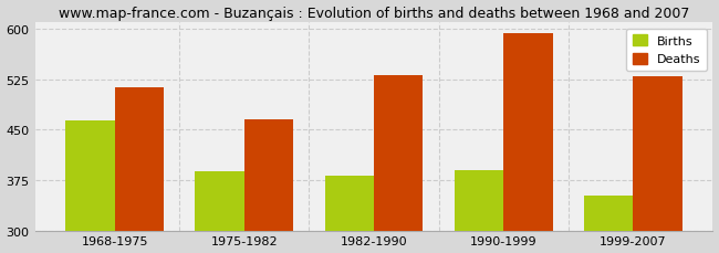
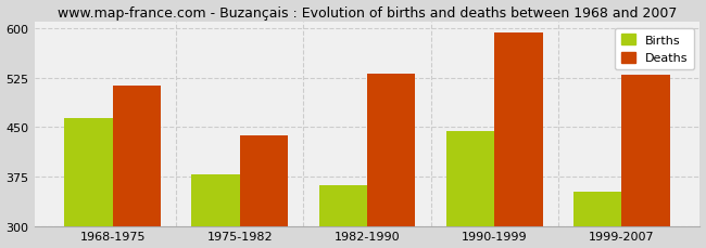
Births/1975-1982: 388 -> 378
Deaths/1975-1982: 465 -> 438
Births/1982-1990: 382 -> 362
Births/1990-1999: 390 -> 444
